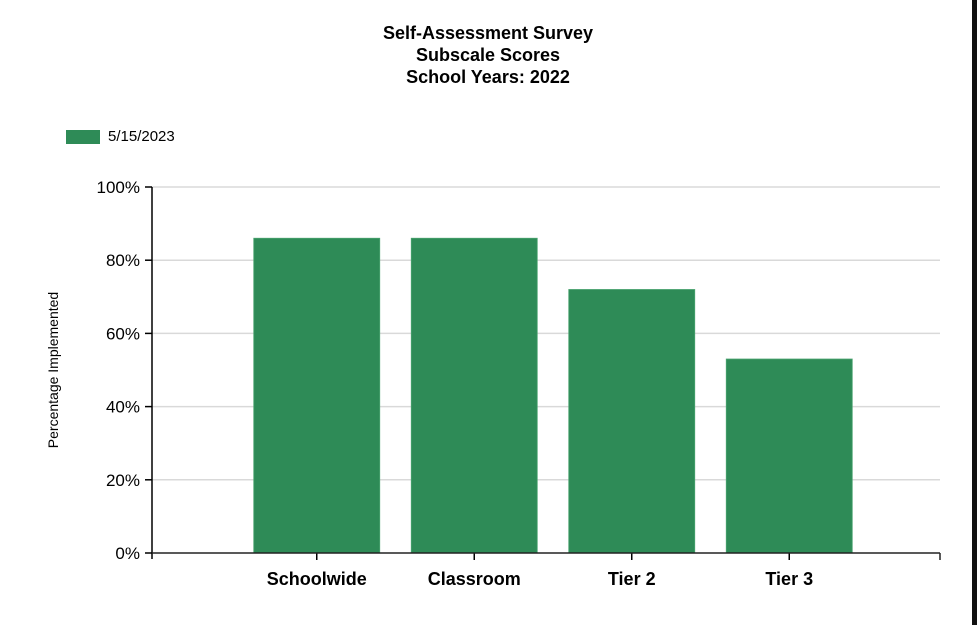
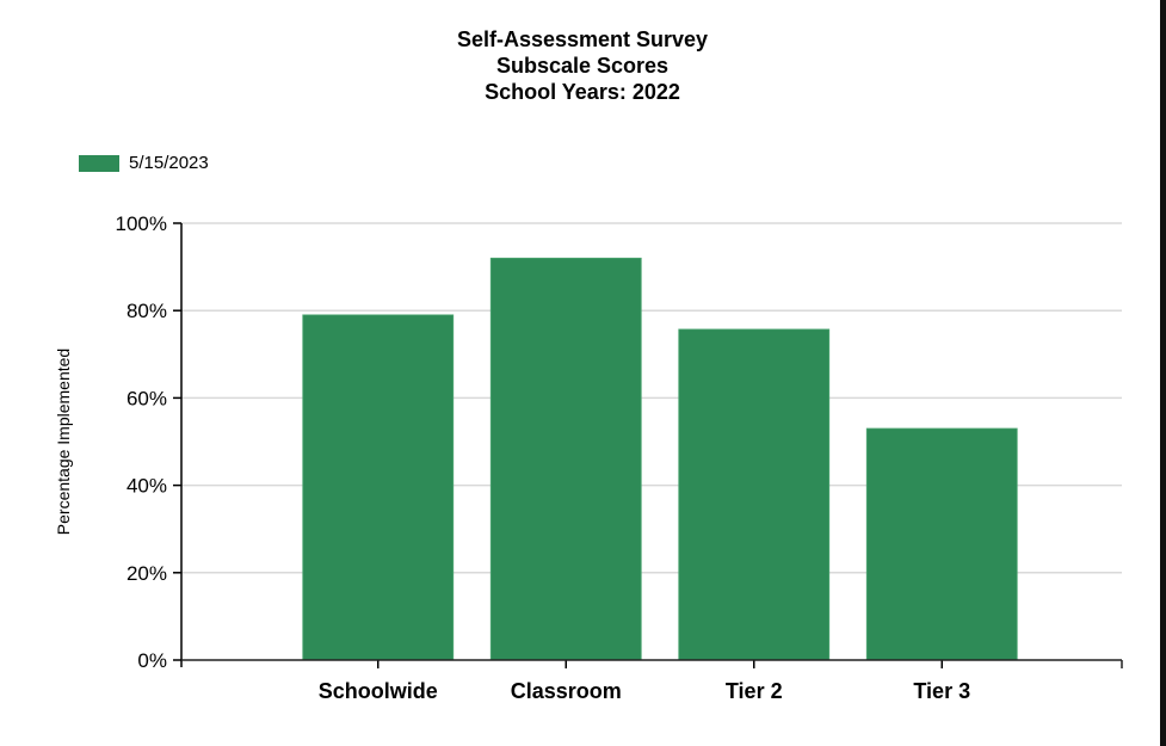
Schoolwide: 86% -> 79%
Classroom: 86% -> 92%
Tier 2: 72% -> 76%
